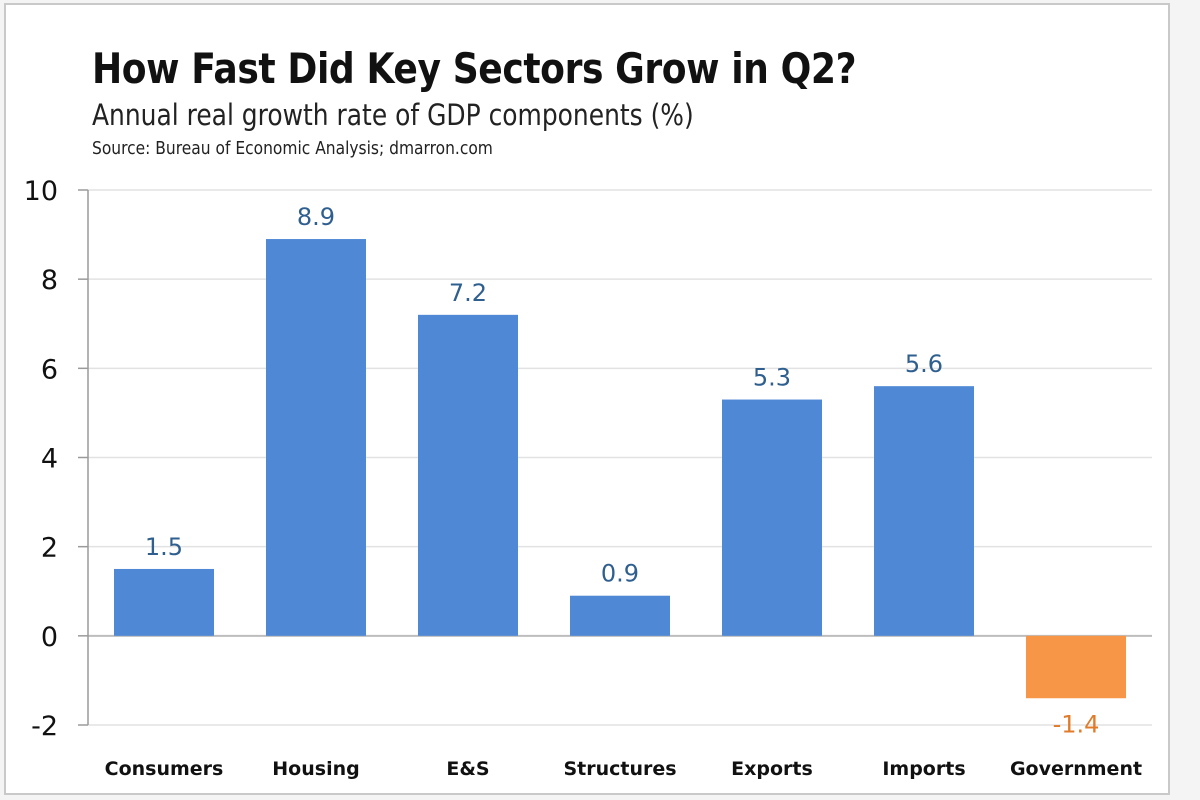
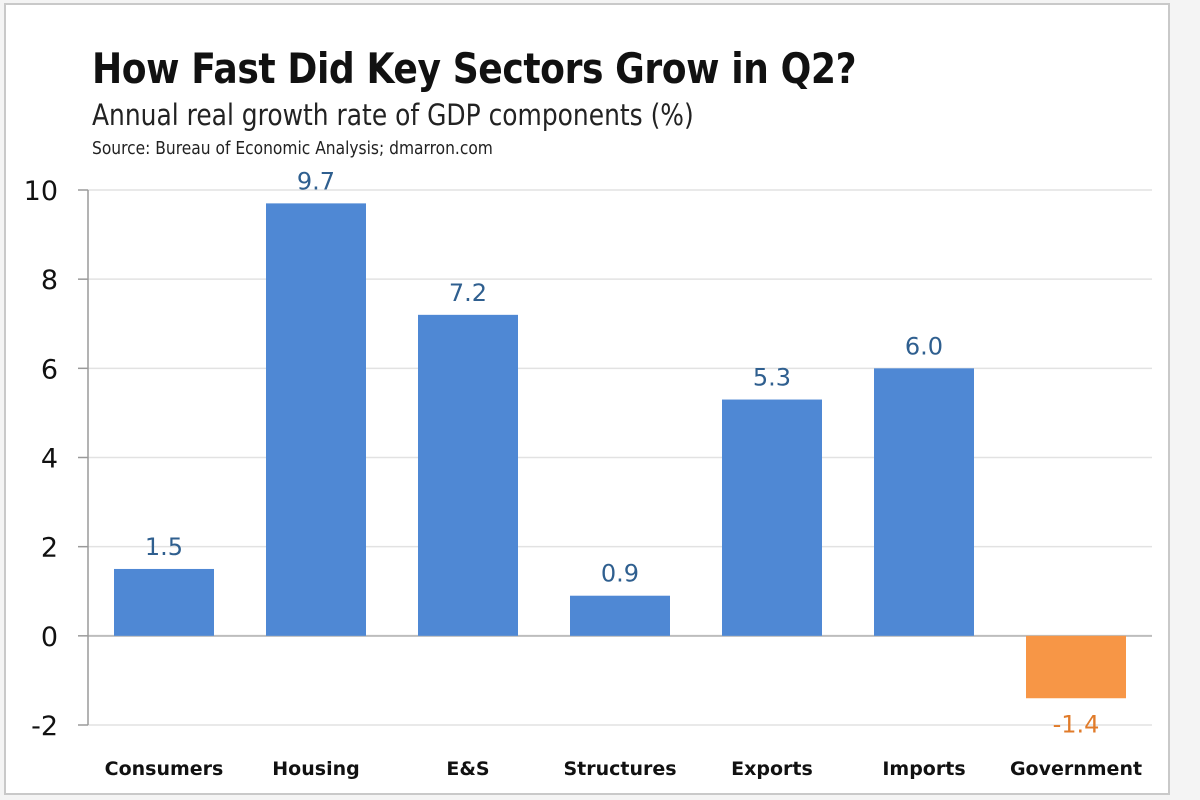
Housing: 8.9 -> 9.7
Imports: 5.6 -> 6.0
